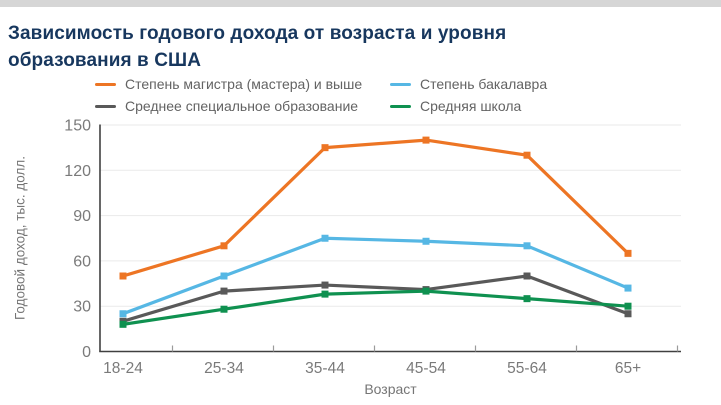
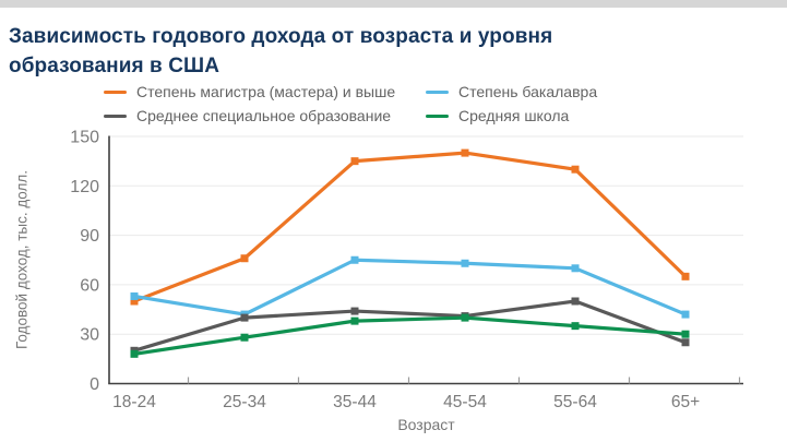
Степень бакалавра/18-24: 25 -> 53
Степень магистра (мастера) и выше/25-34: 70 -> 76
Степень бакалавра/25-34: 50 -> 42
